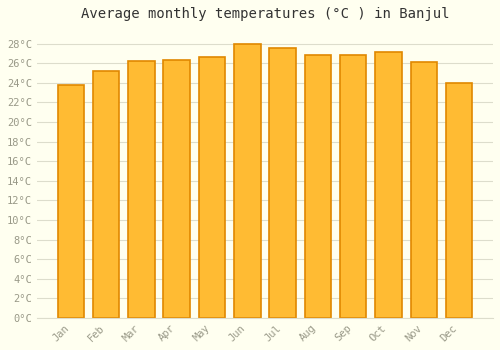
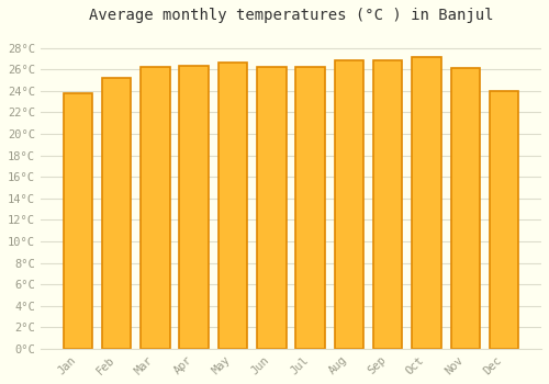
Jun: 28.0°C -> 26.2°C
Jul: 27.6°C -> 26.2°C
